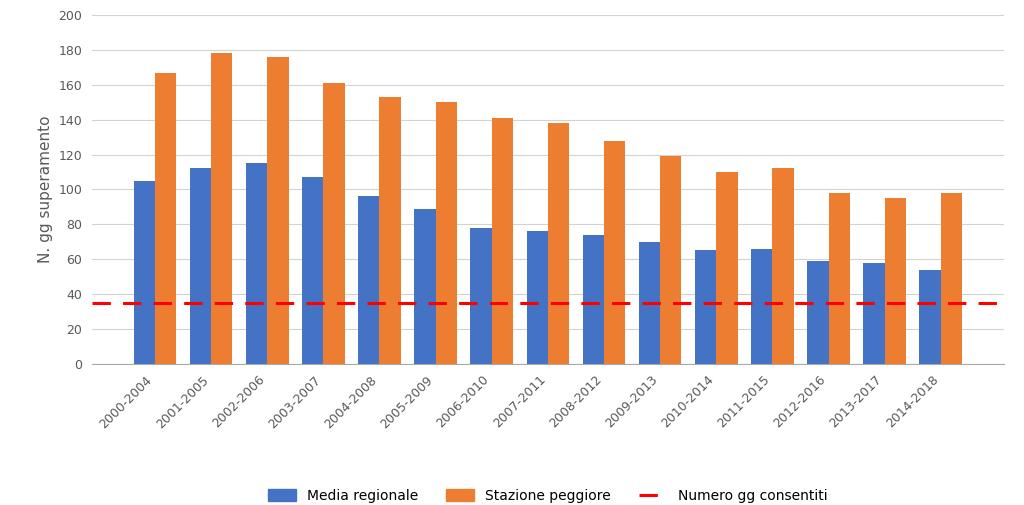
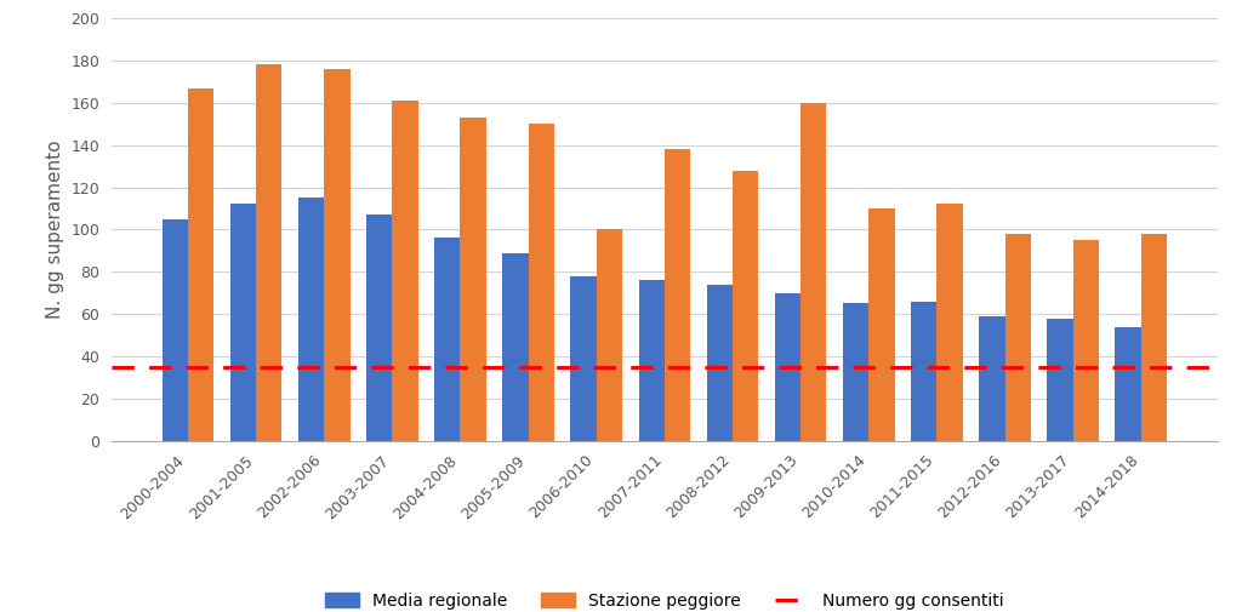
Stazione peggiore/2006-2010: 141 -> 100
Stazione peggiore/2009-2013: 119 -> 160
